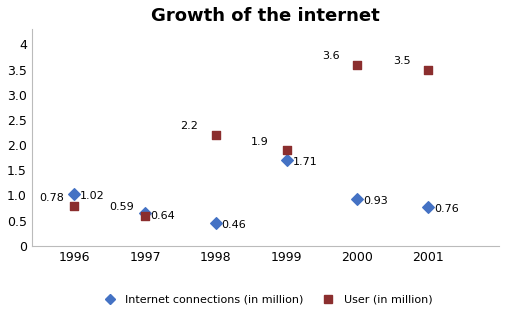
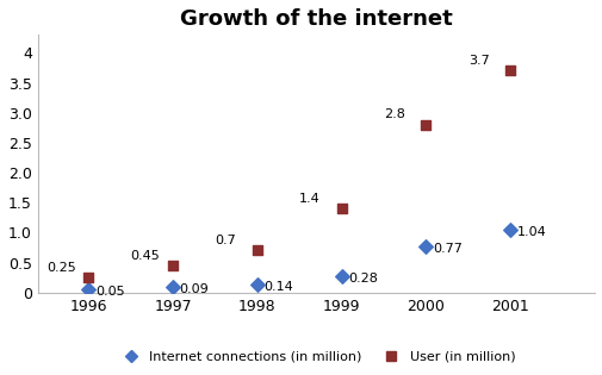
Internet connections (in million)/1996: 1.02 -> 0.05
User (in million)/1996: 0.78 -> 0.25
Internet connections (in million)/1997: 0.64 -> 0.09
User (in million)/1997: 0.59 -> 0.45
Internet connections (in million)/1998: 0.46 -> 0.14
User (in million)/1998: 2.2 -> 0.7
Internet connections (in million)/1999: 1.71 -> 0.28
User (in million)/1999: 1.9 -> 1.4
Internet connections (in million)/2000: 0.93 -> 0.77
User (in million)/2000: 3.6 -> 2.8
Internet connections (in million)/2001: 0.76 -> 1.04
User (in million)/2001: 3.5 -> 3.7
